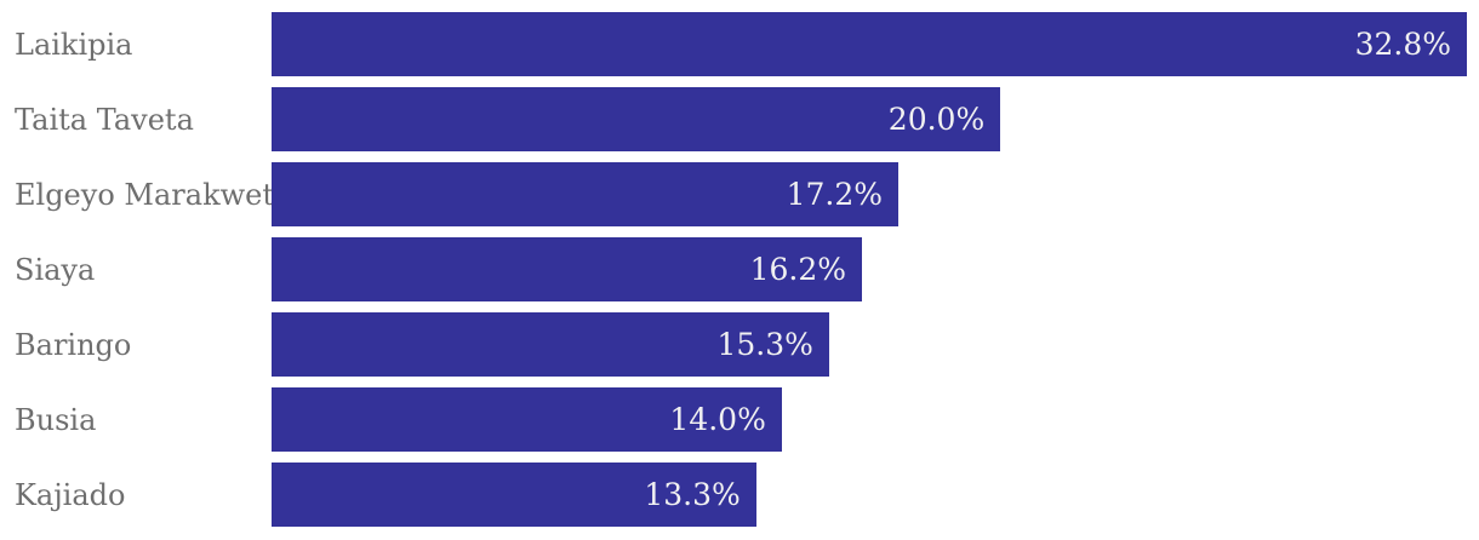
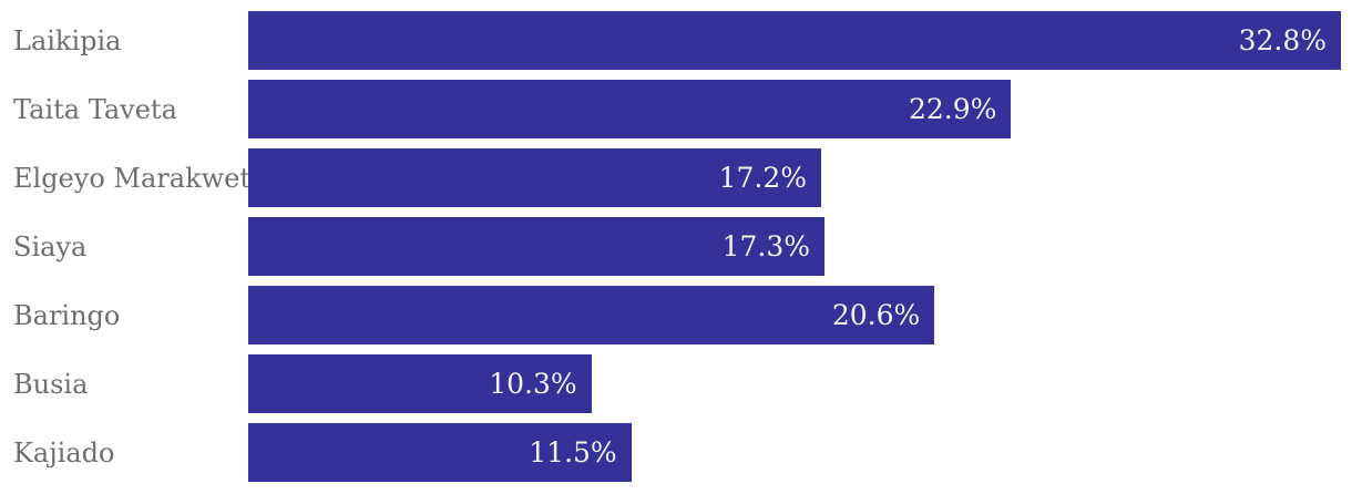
Taita Taveta: 20.0% -> 22.9%
Siaya: 16.2% -> 17.3%
Baringo: 15.3% -> 20.6%
Busia: 14.0% -> 10.3%
Kajiado: 13.3% -> 11.5%
